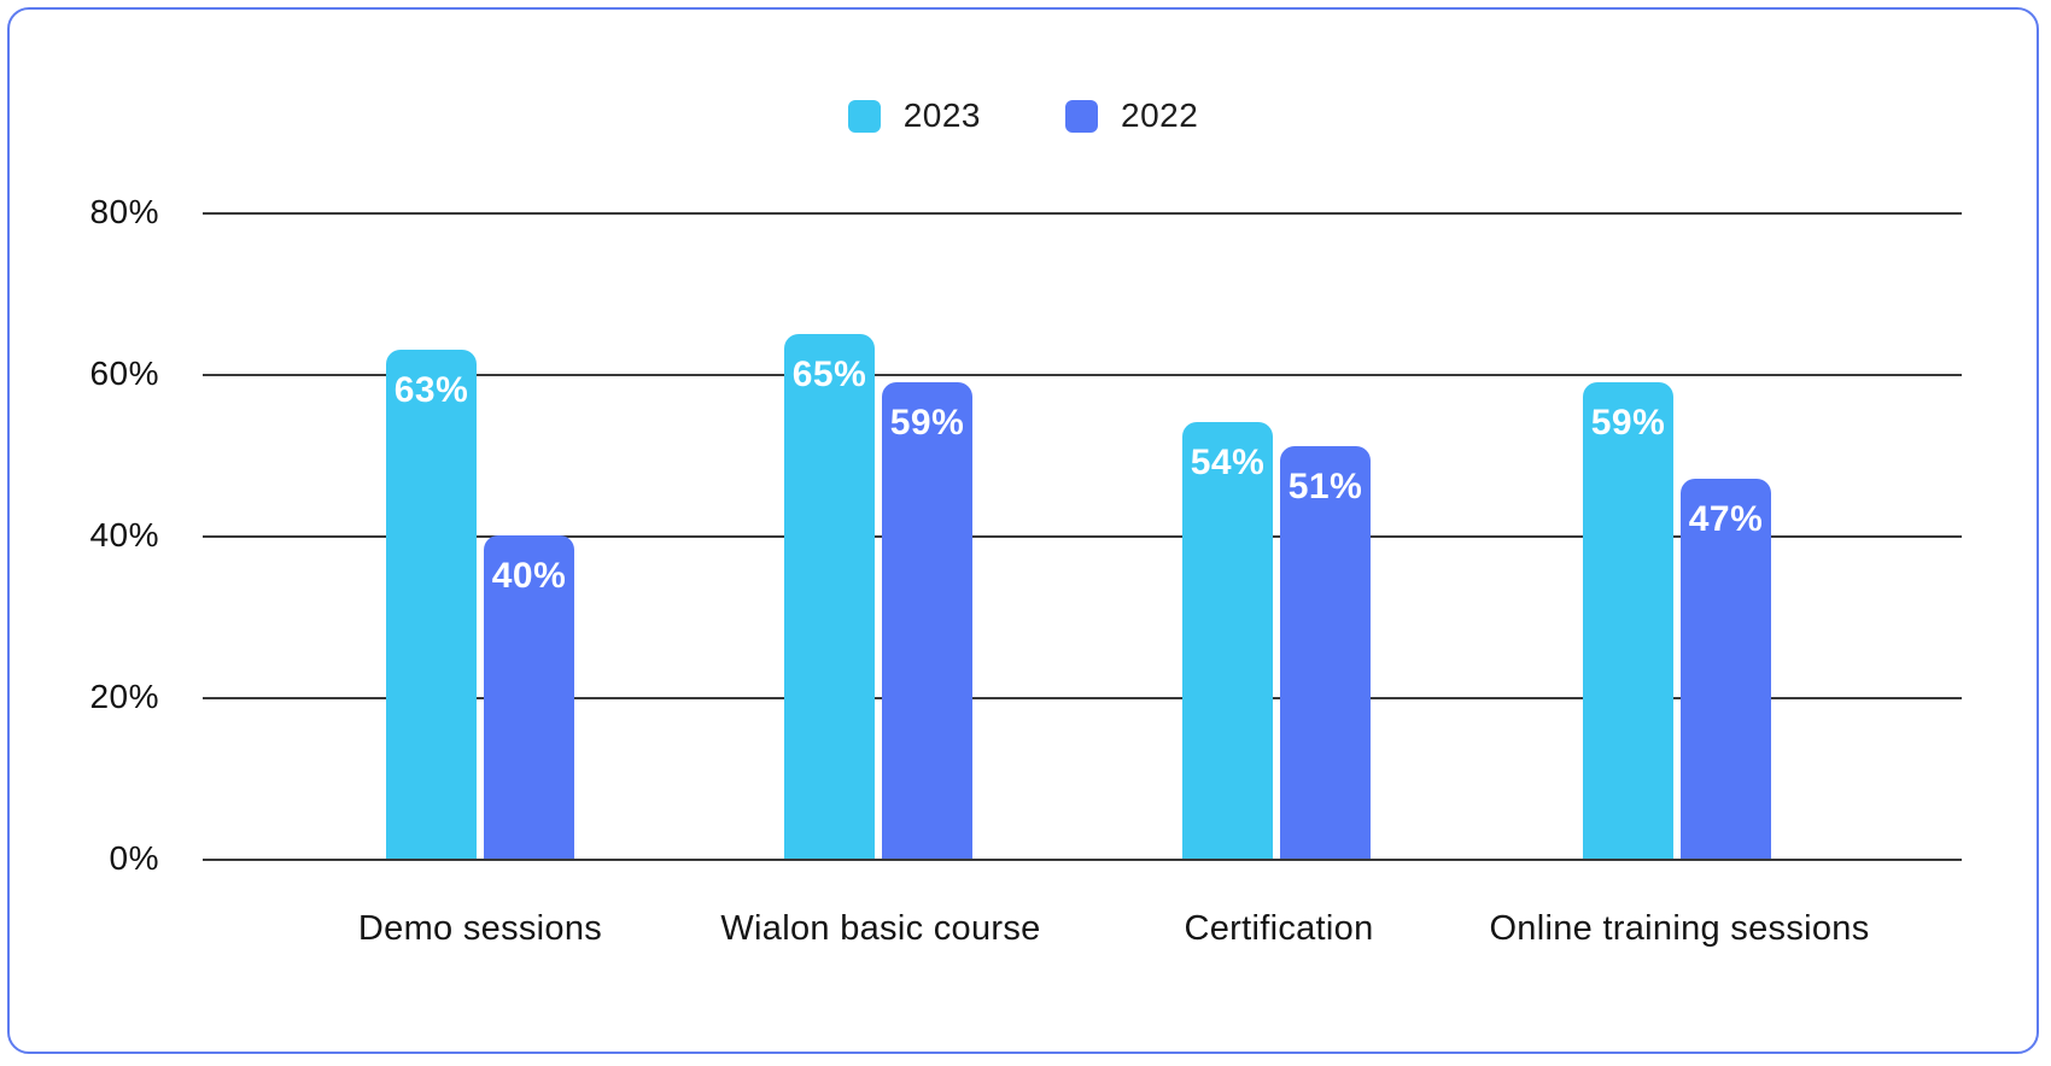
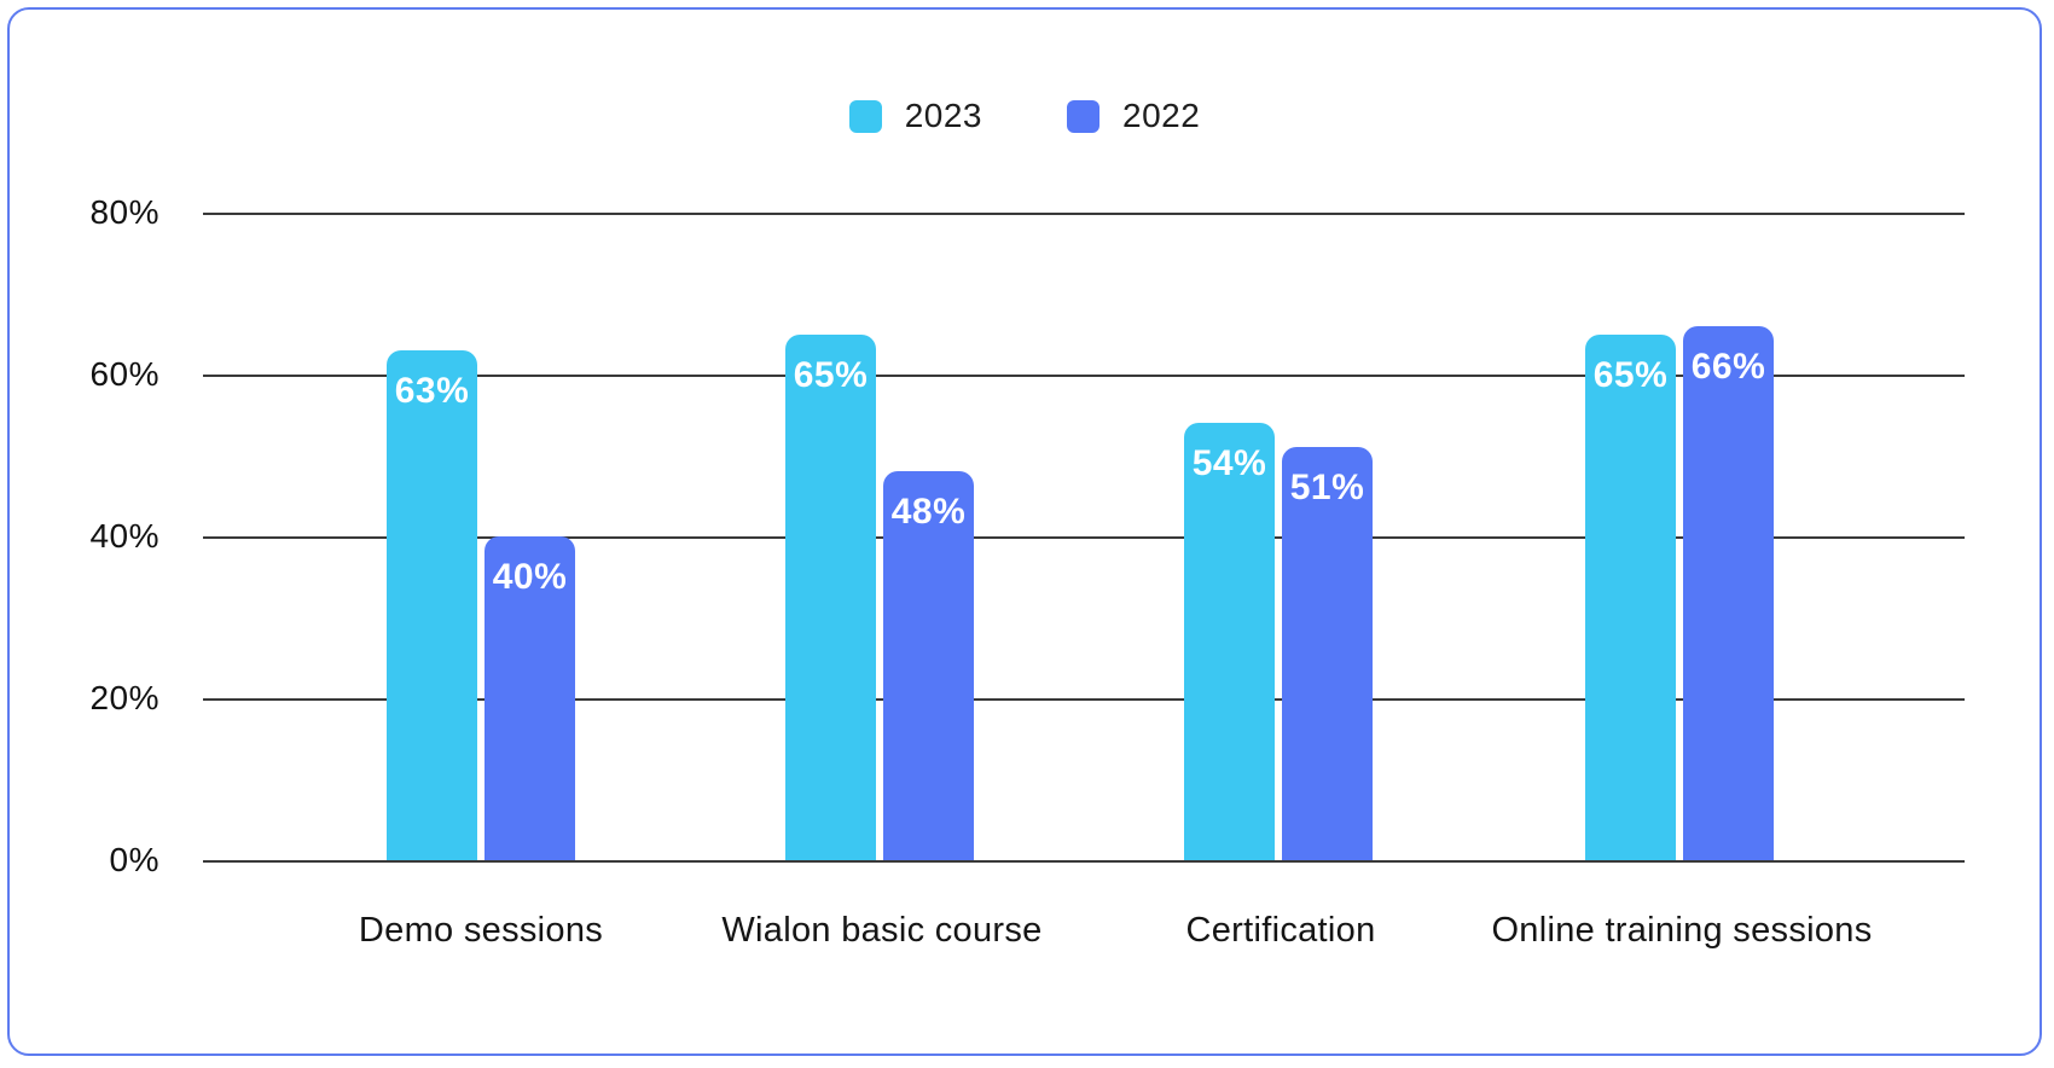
2022/Wialon basic course: 59% -> 48%
2023/Online training sessions: 59% -> 65%
2022/Online training sessions: 47% -> 66%
